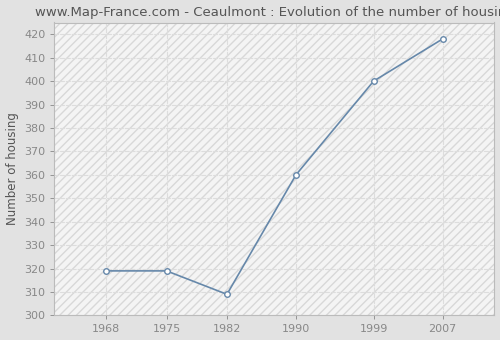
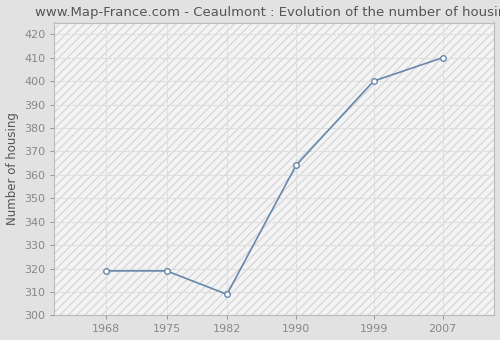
1990: 360 -> 364
2007: 418 -> 410
